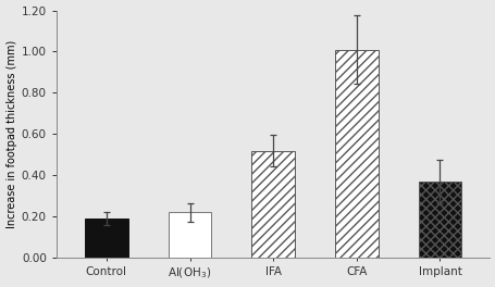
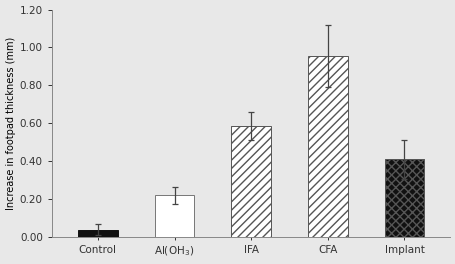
Control: 0.19 -> 0.04
IFA: 0.52 -> 0.58
CFA: 1.01 -> 0.95
Implant: 0.37 -> 0.41
